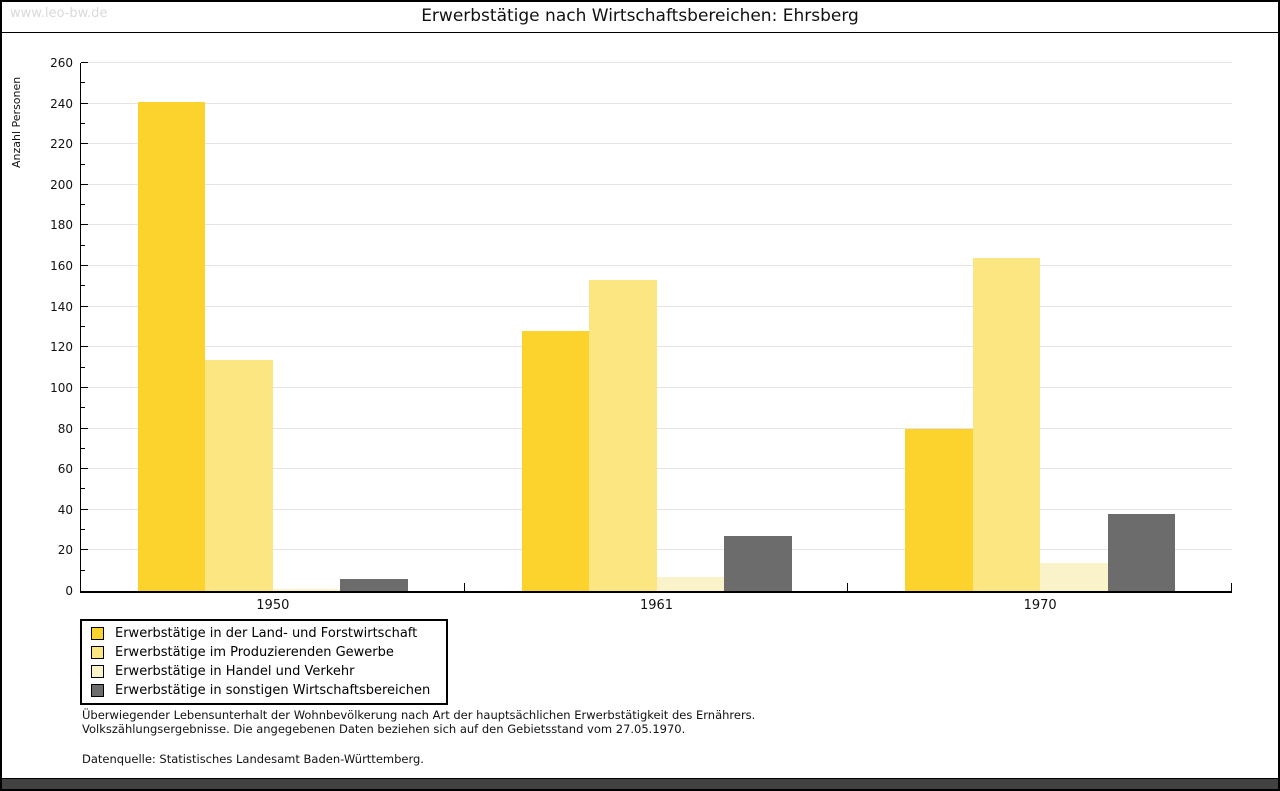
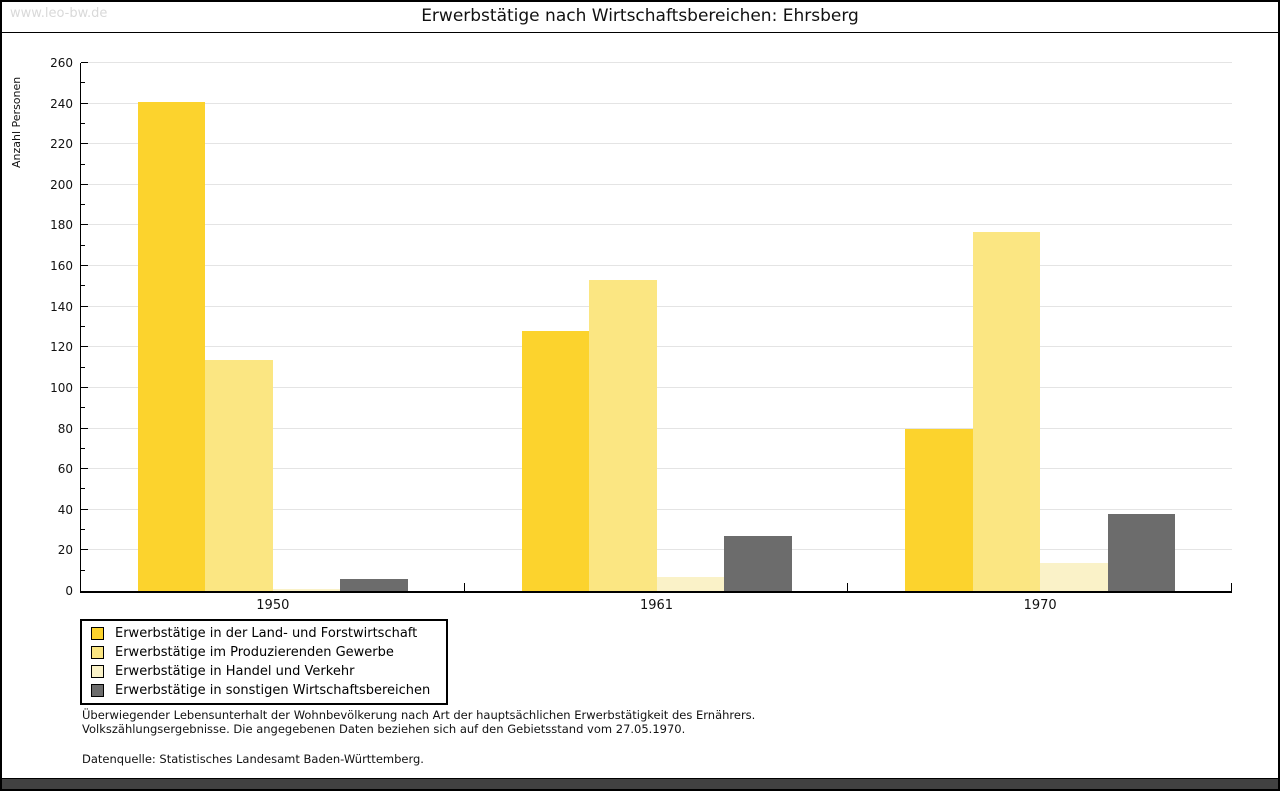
Erwerbstätige im Produzierenden Gewerbe/1970: 164 -> 177
